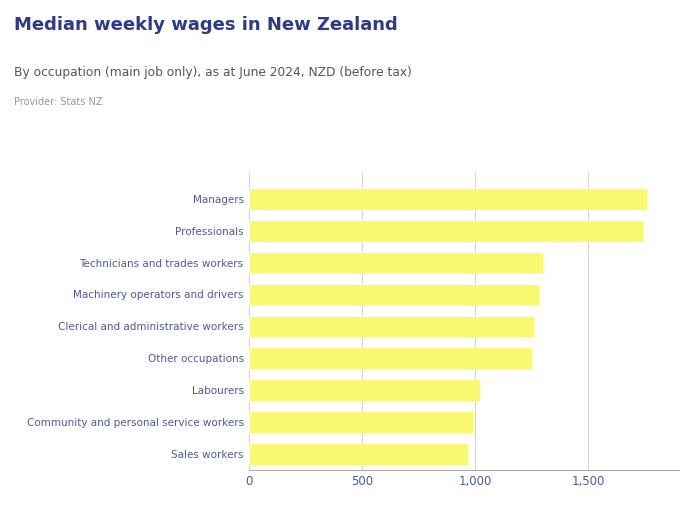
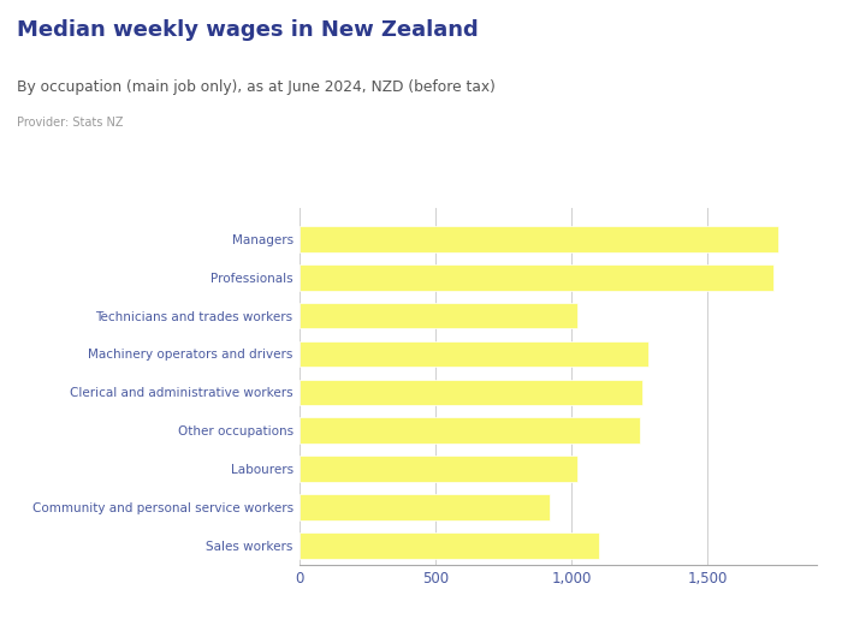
Technicians and trades workers: 1,300 -> 1,020
Community and personal service workers: 990 -> 920
Sales workers: 970 -> 1,100
